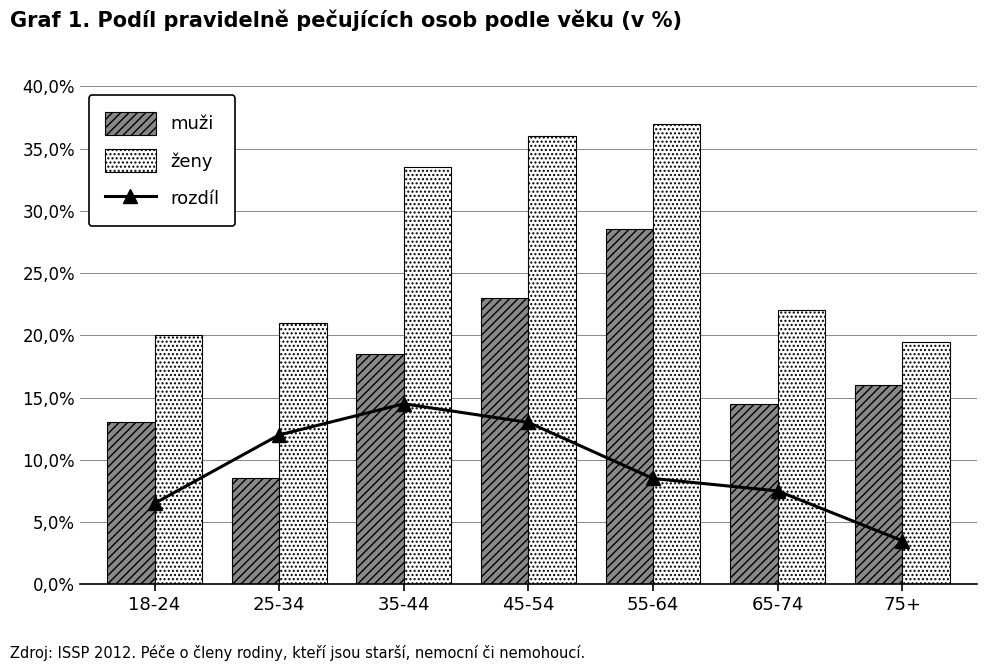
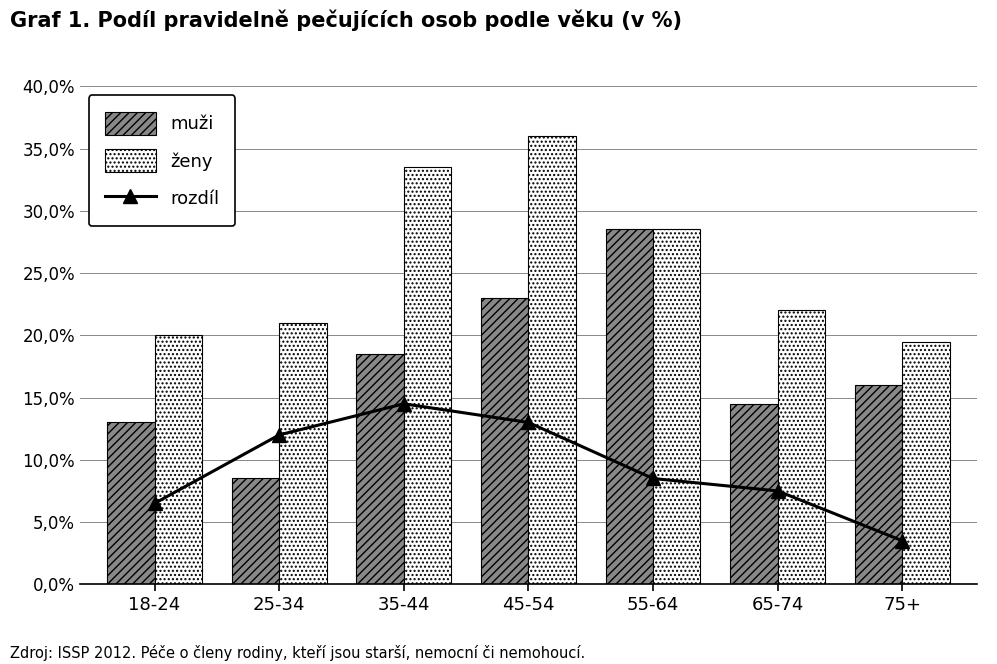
ženy/55-64: 37,0% -> 28,5%
